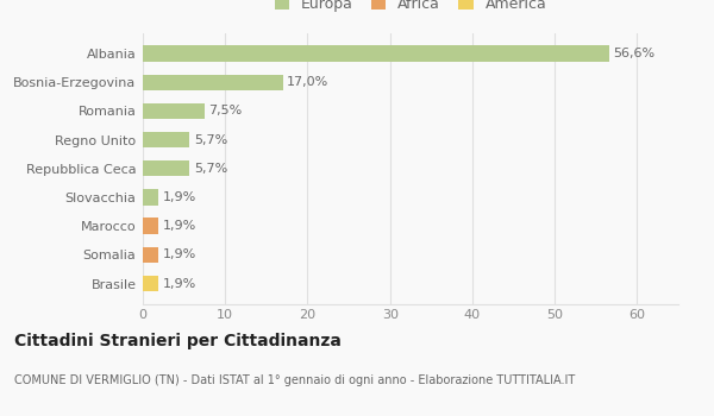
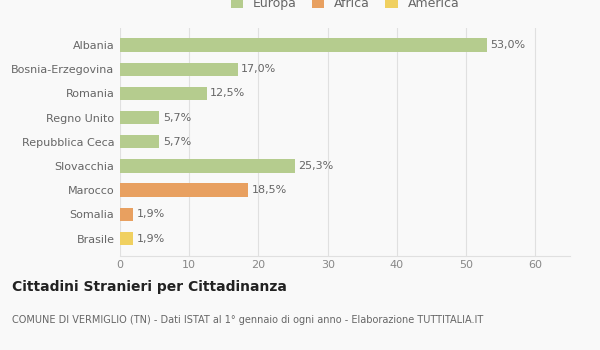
Albania: 56,6% -> 53,0%
Romania: 7,5% -> 12,5%
Slovacchia: 1,9% -> 25,3%
Marocco: 1,9% -> 18,5%
